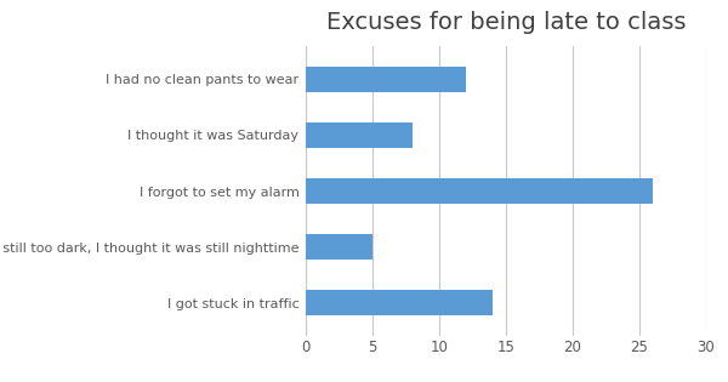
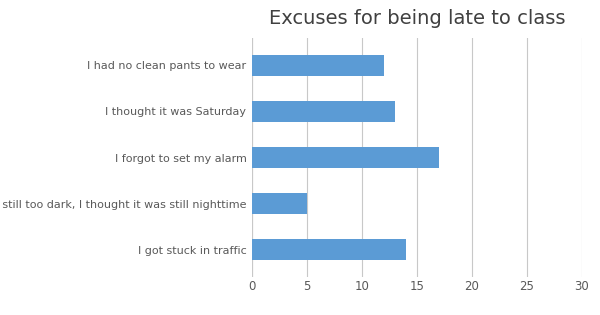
I thought it was Saturday: 8 -> 13
I forgot to set my alarm: 26 -> 17
